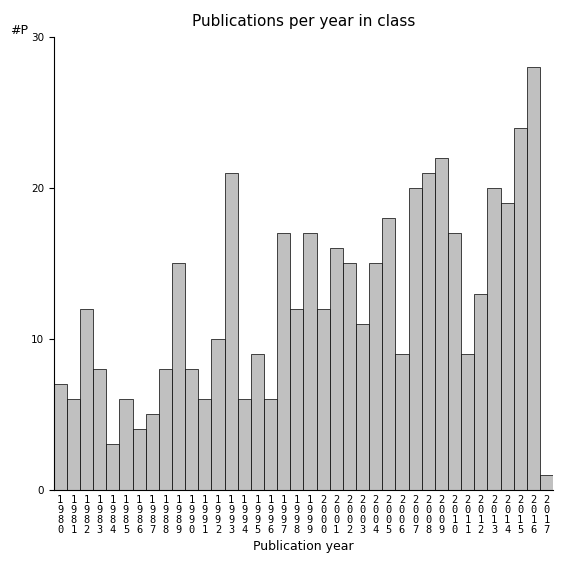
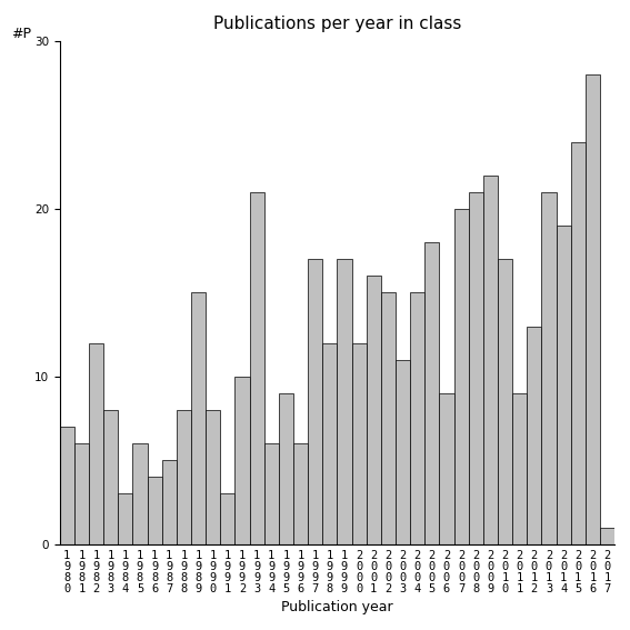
1 9 9 1: 6 -> 3
2 0 1 3: 20 -> 21
